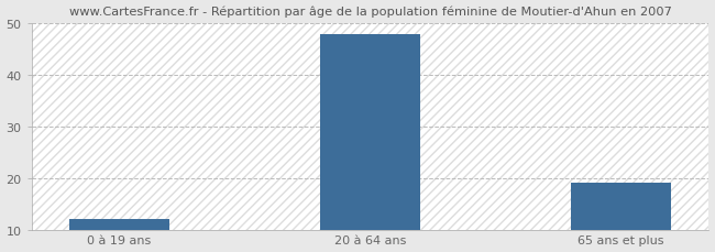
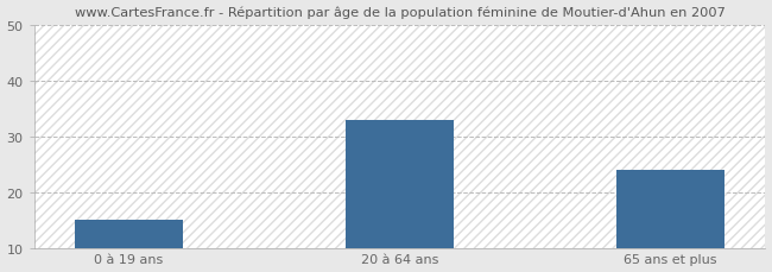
0 à 19 ans: 12 -> 15
20 à 64 ans: 48 -> 33
65 ans et plus: 19 -> 24
